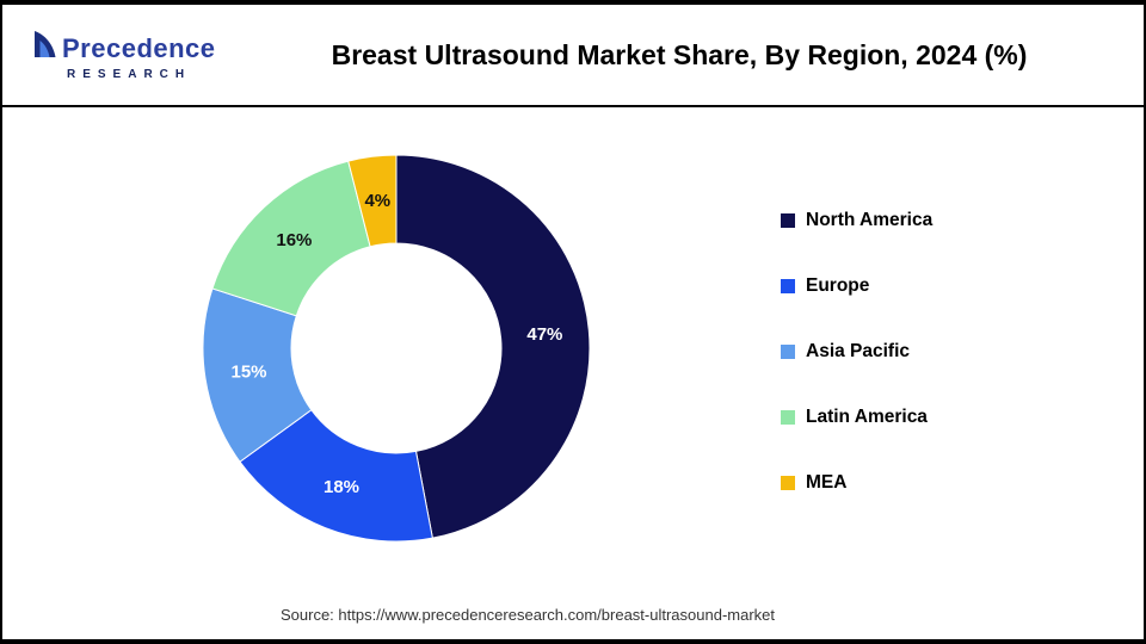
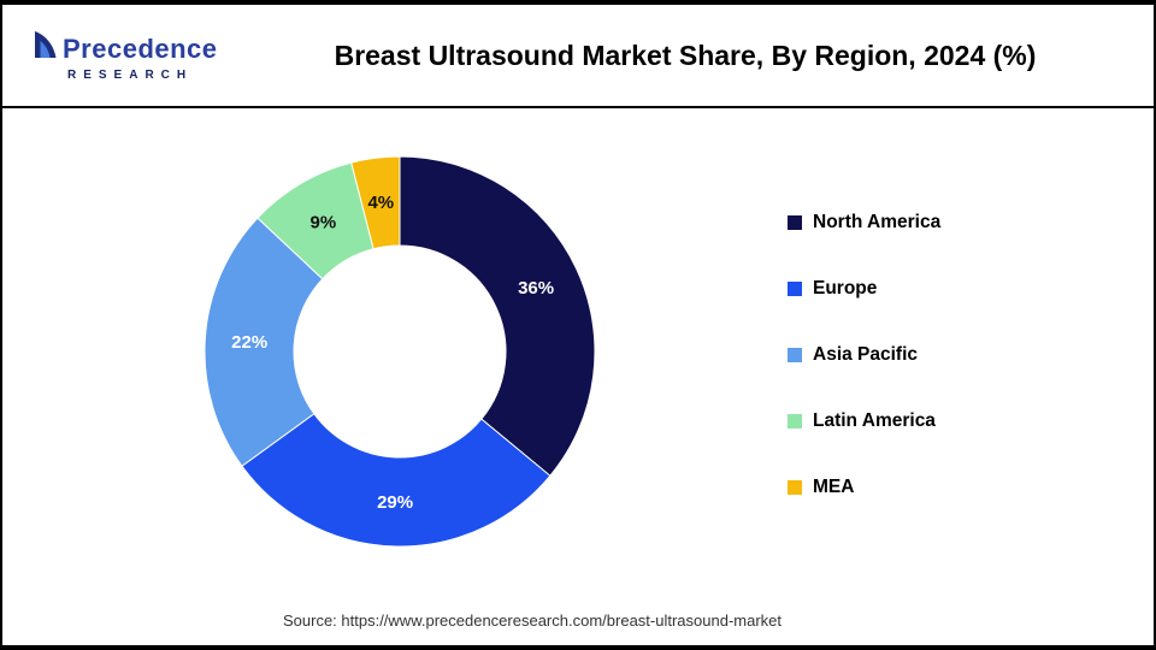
North America: 47% -> 36%
Europe: 18% -> 29%
Asia Pacific: 15% -> 22%
Latin America: 16% -> 9%
